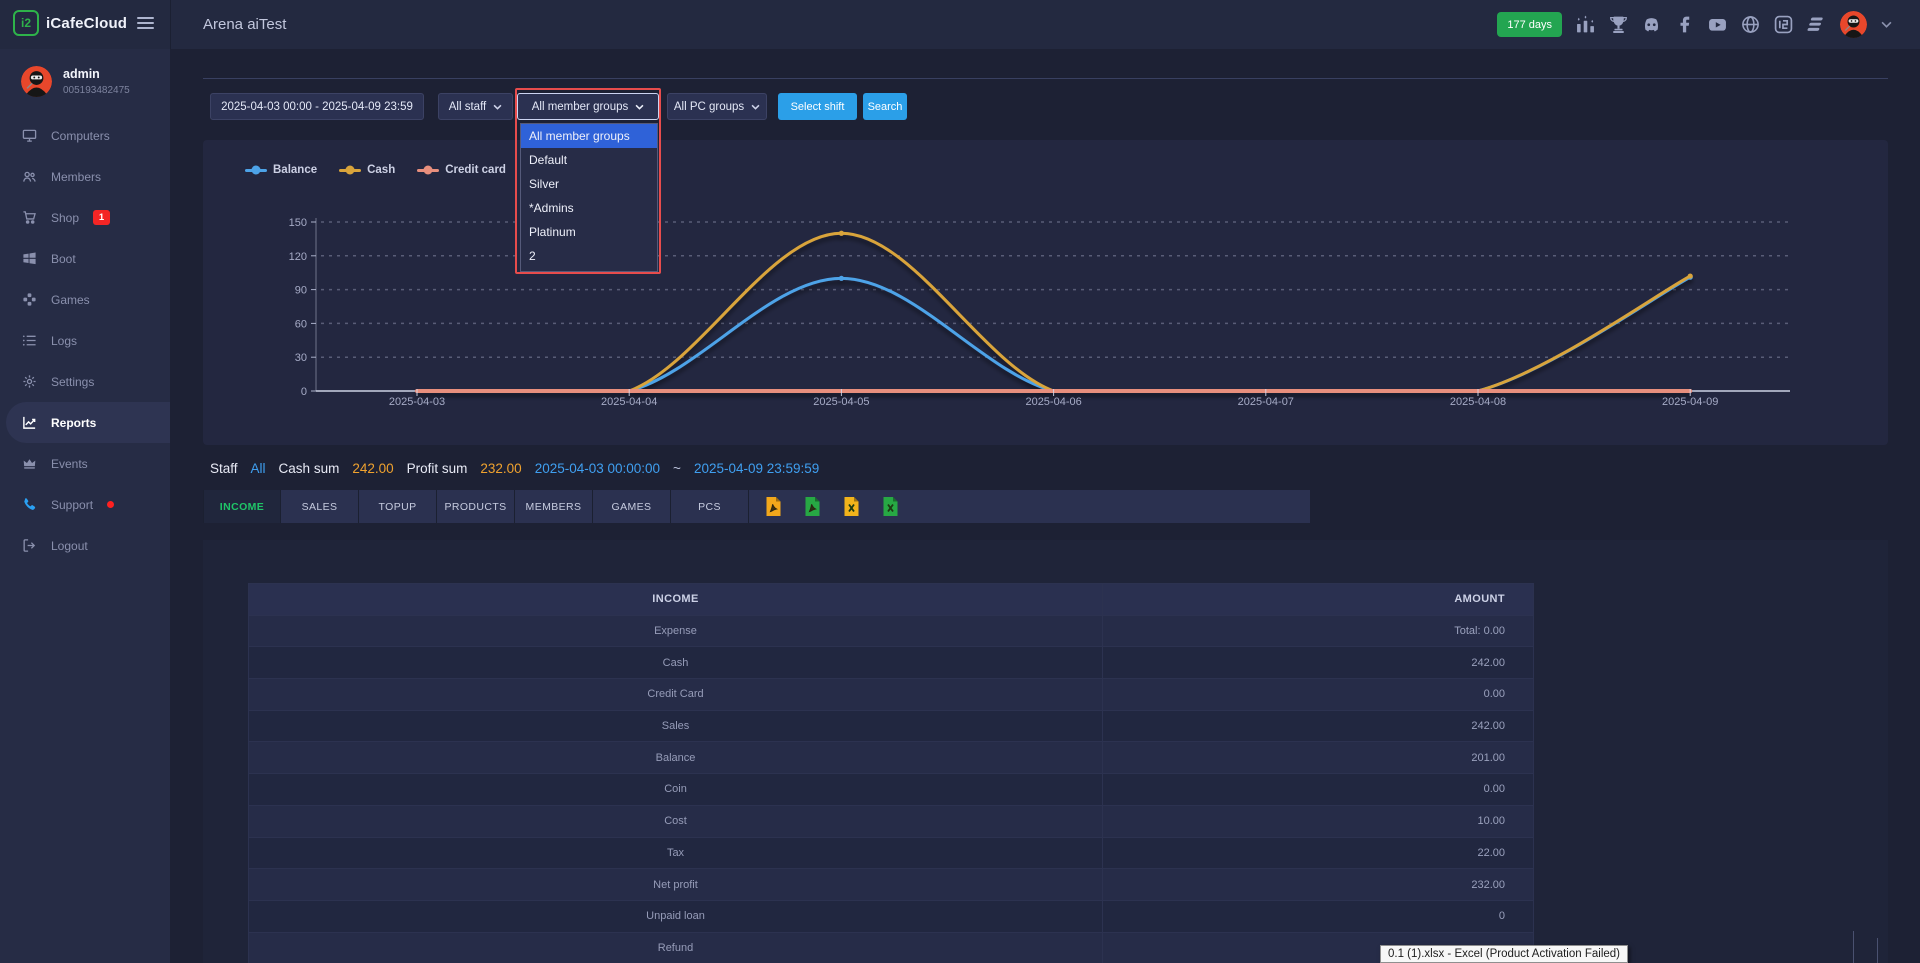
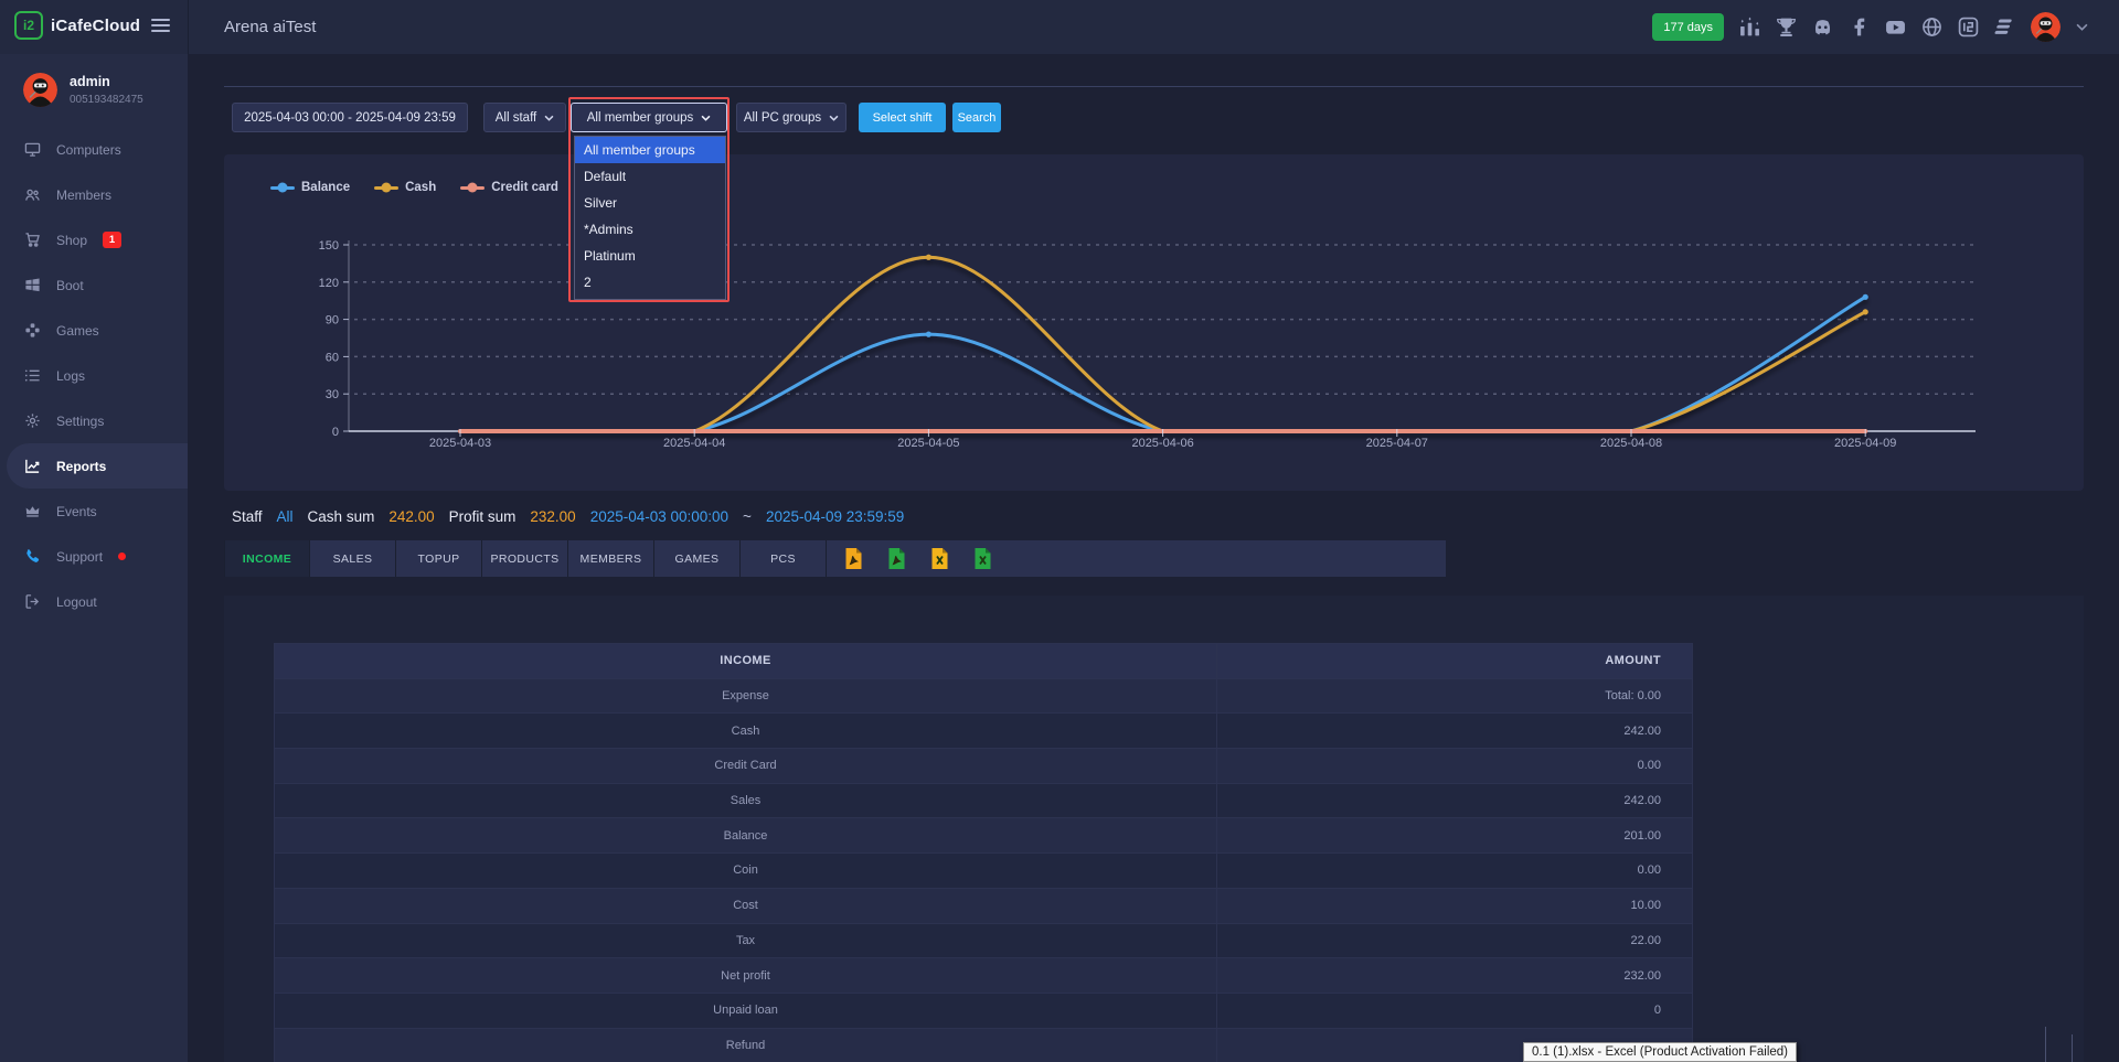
Balance/2025-04-05: 100 -> 78
Balance/2025-04-09: 101 -> 108
Cash/2025-04-09: 102 -> 96
